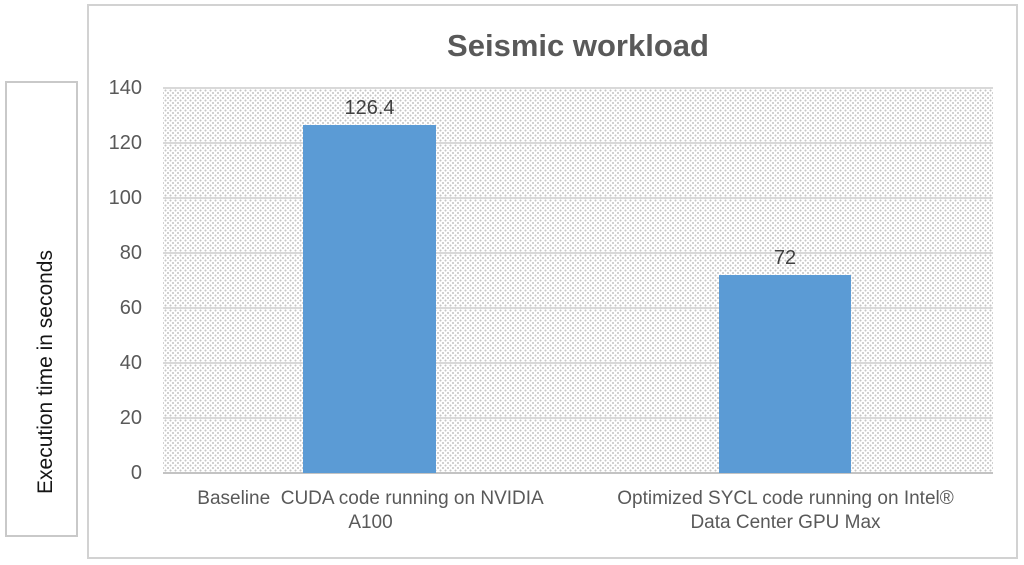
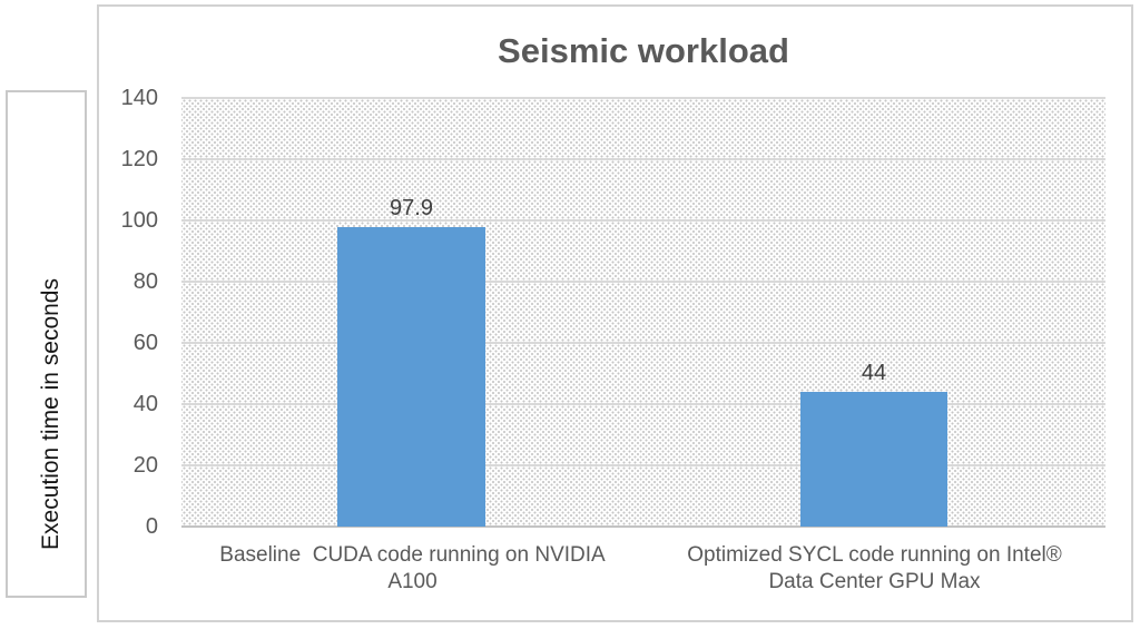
Baseline CUDA code running on NVIDIA A100: 126.4 -> 97.9
Optimized SYCL code running on Intel® Data Center GPU Max: 72 -> 44
